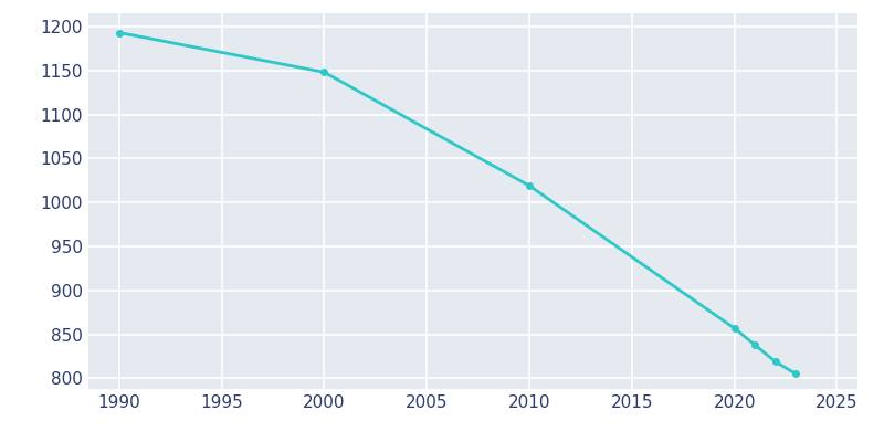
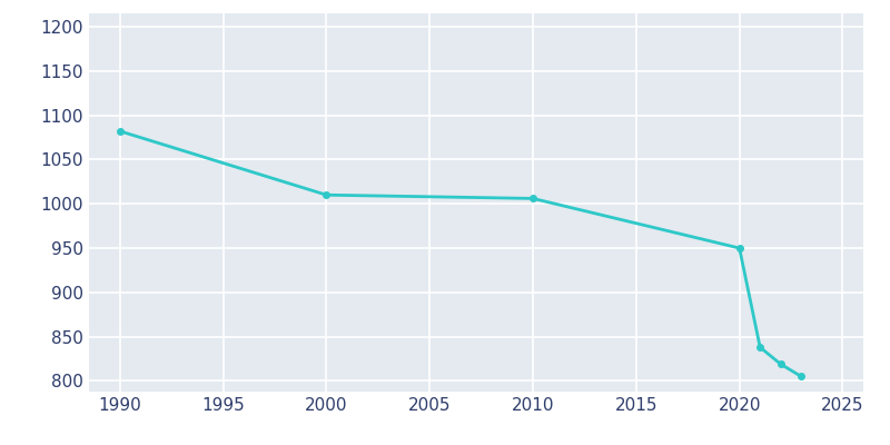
1990: 1193 -> 1082
2000: 1148 -> 1010
2010: 1019 -> 1006
2020: 857 -> 950
